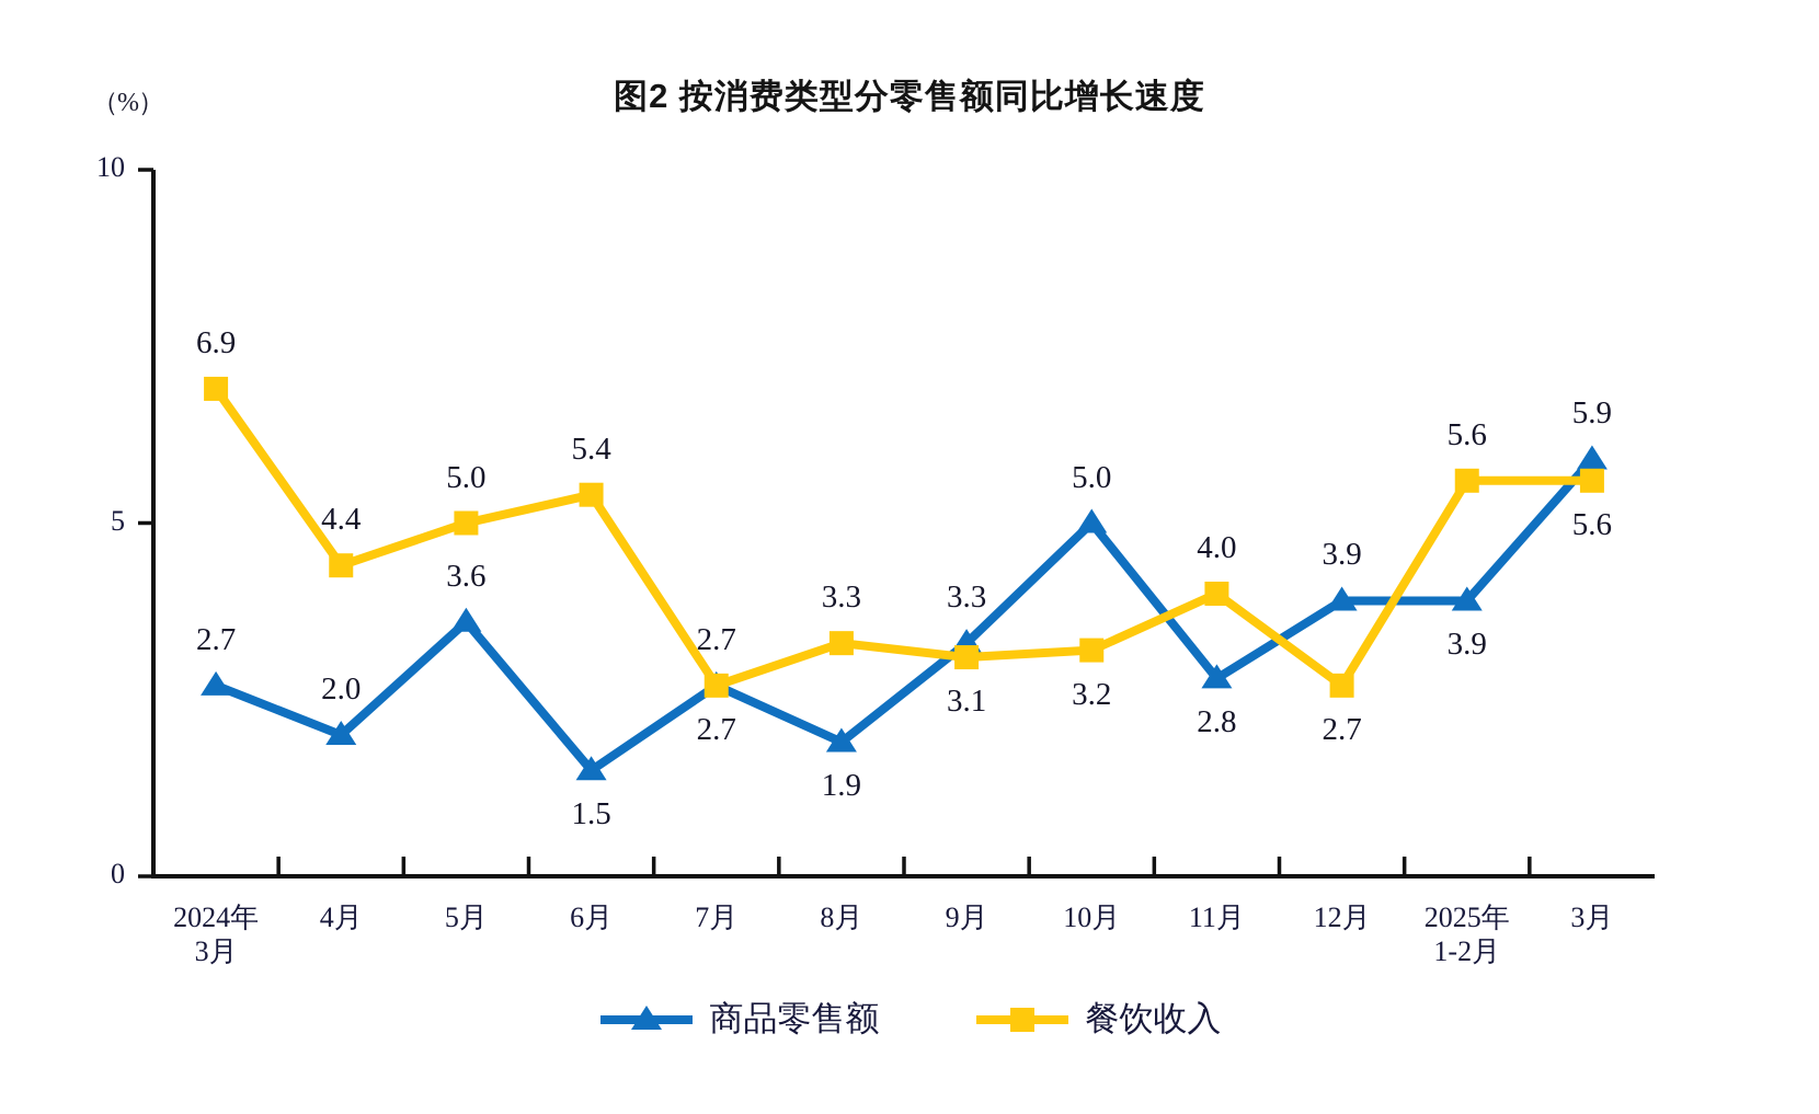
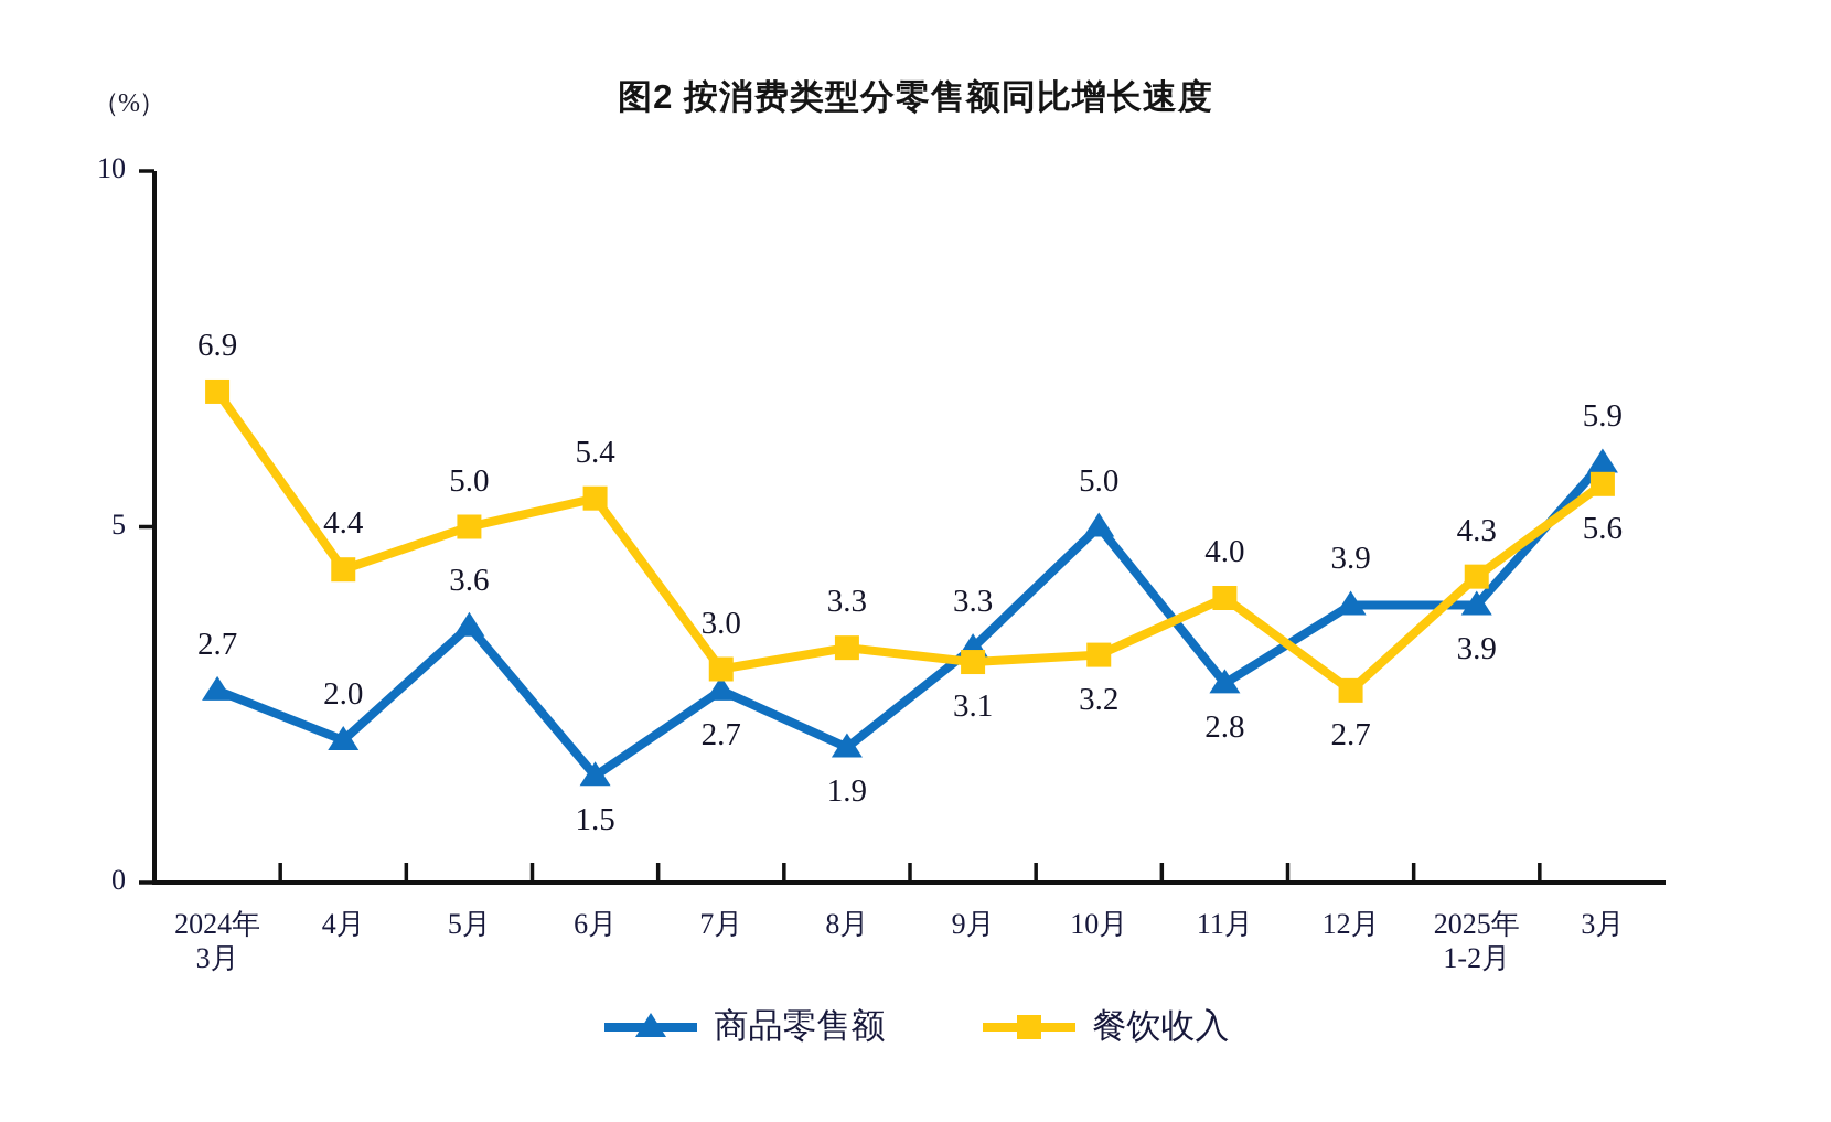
餐饮收入/7月: 2.7 -> 3.0
餐饮收入/2025年 1-2月: 5.6 -> 4.3
